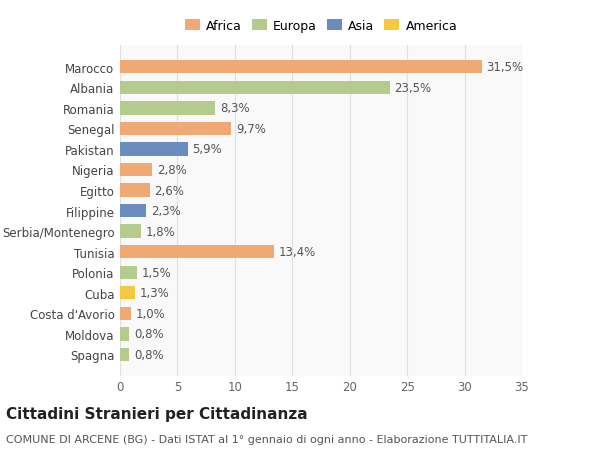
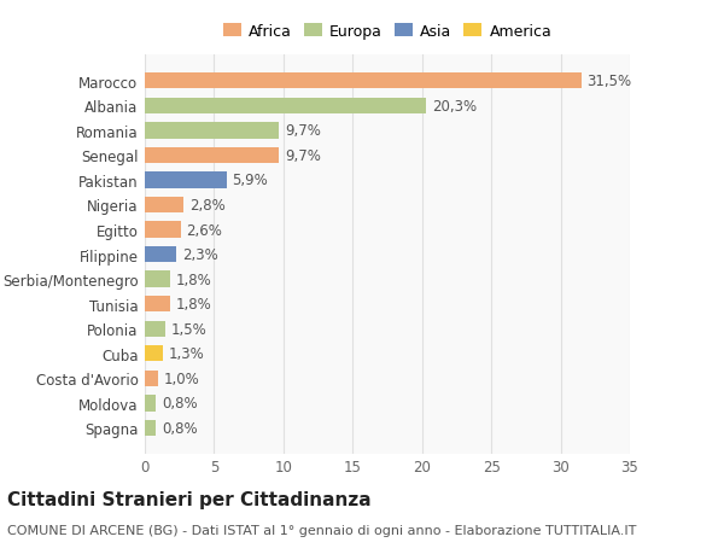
Albania: 23,5% -> 20,3%
Romania: 8,3% -> 9,7%
Tunisia: 13,4% -> 1,8%
